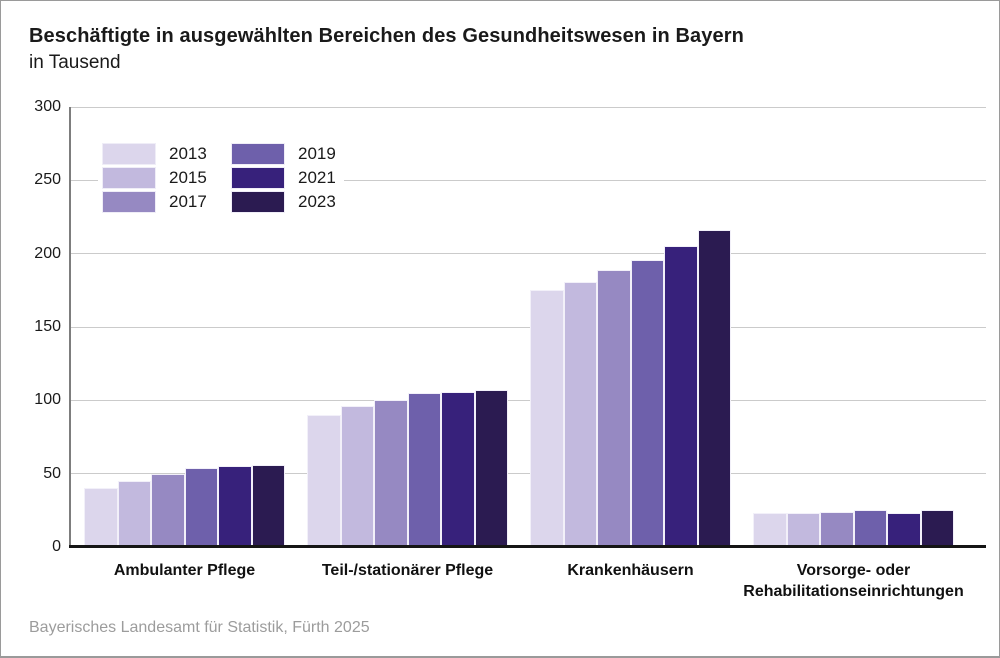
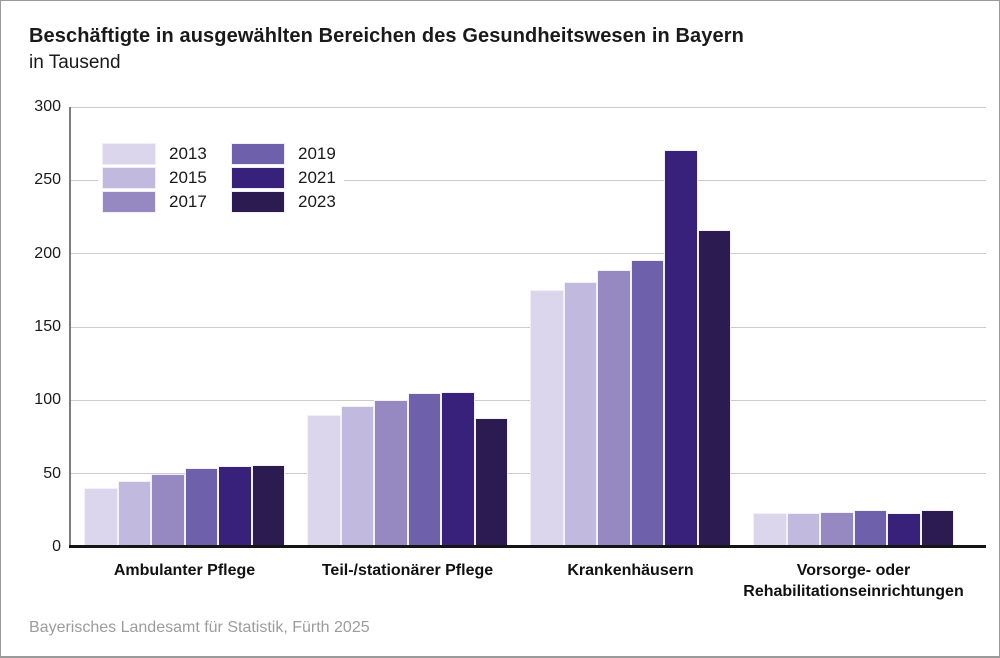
2023/Teil-/stationärer Pflege: 107 -> 88
2021/Krankenhäusern: 205 -> 271
